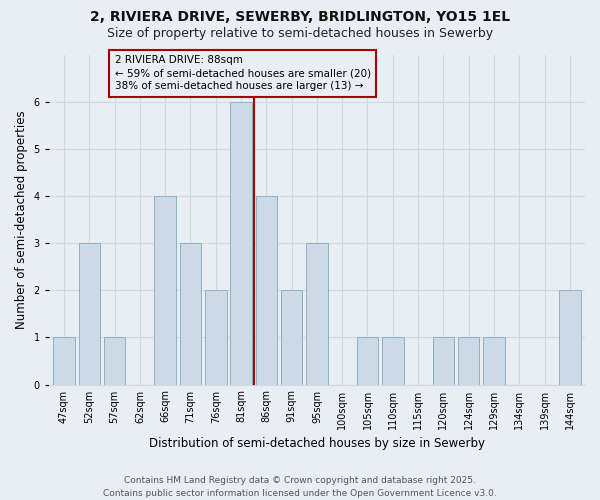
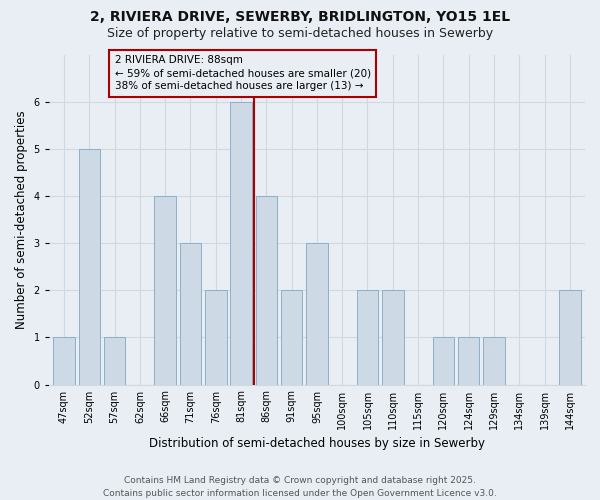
52sqm: 3 -> 5
105sqm: 1 -> 2
110sqm: 1 -> 2
